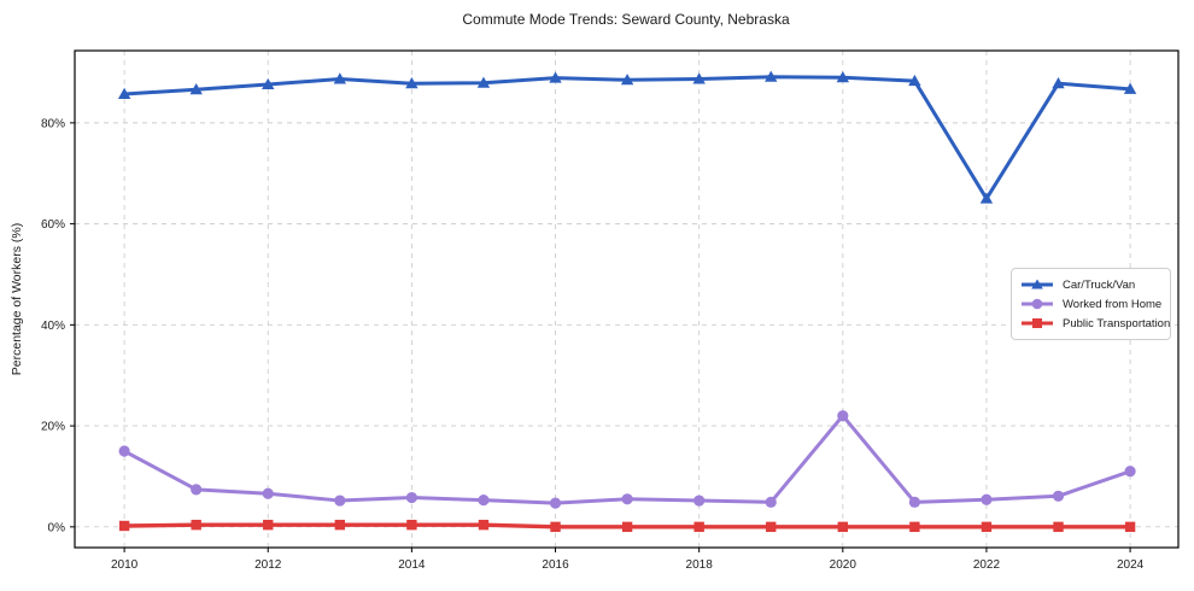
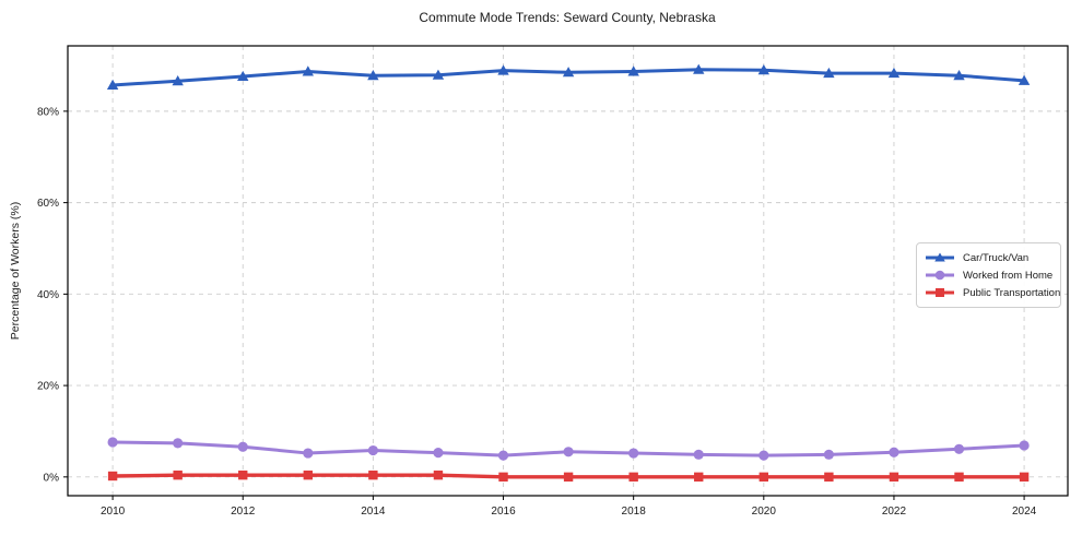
Worked from Home/2010: 15% -> 8%
Worked from Home/2020: 22% -> 5%
Car/Truck/Van/2022: 65% -> 88%
Worked from Home/2024: 11% -> 7%
